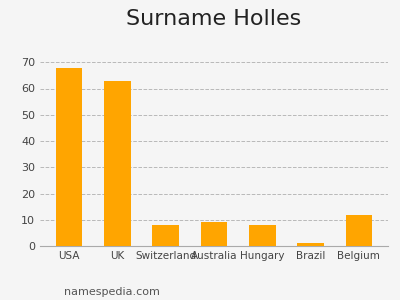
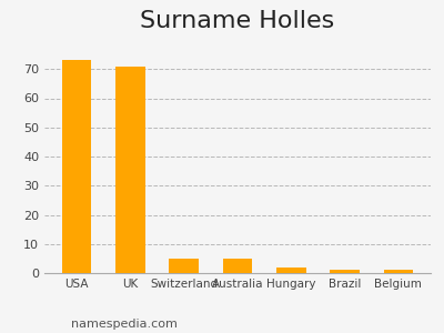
USA: 68 -> 73
UK: 63 -> 71
Switzerland: 8 -> 5
Australia: 9 -> 5
Hungary: 8 -> 2
Belgium: 12 -> 1
